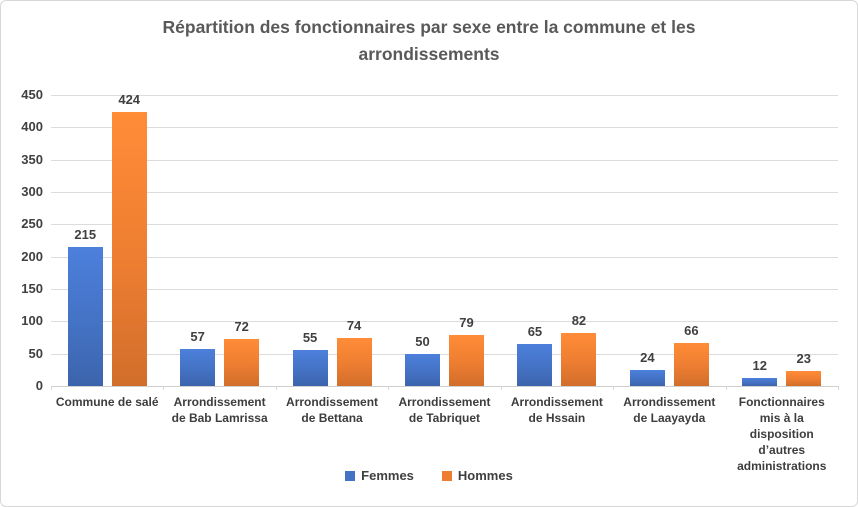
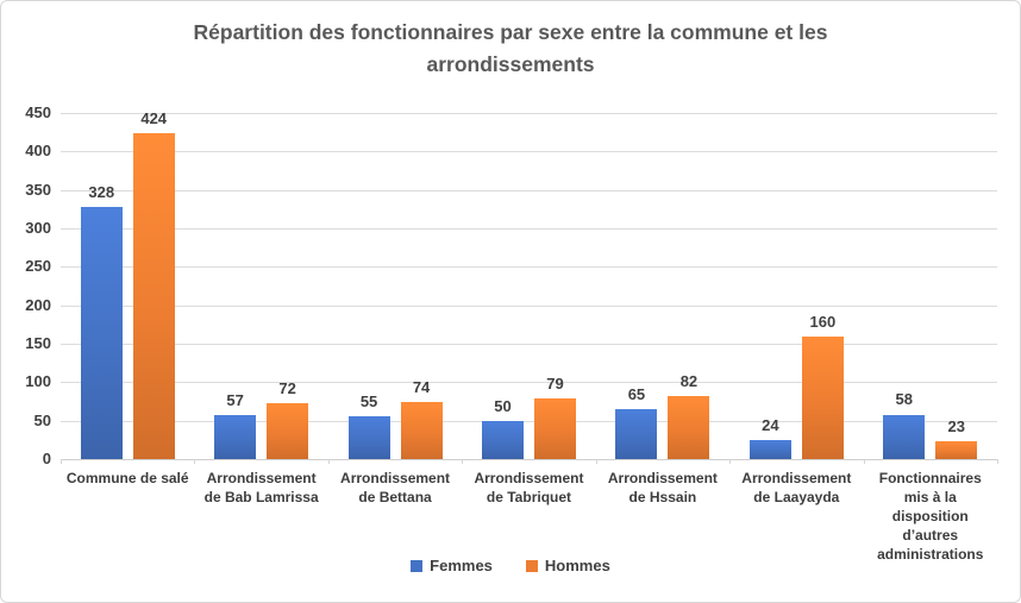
Femmes/Commune de salé: 215 -> 328
Hommes/Arrondissement de Laayayda: 66 -> 160
Femmes/Fonctionnaires mis à la disposition d’autres administrations: 12 -> 58
